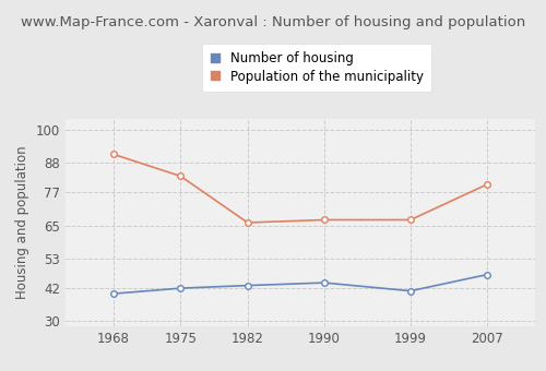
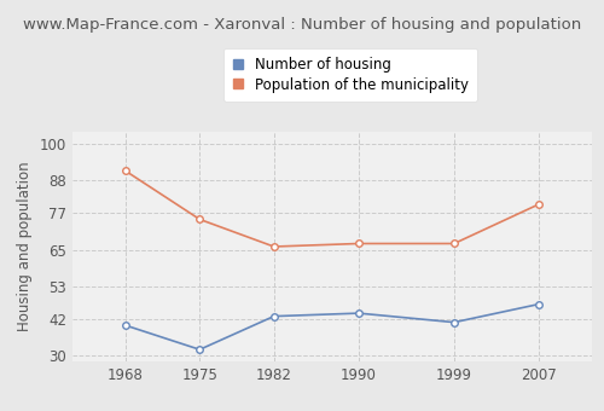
Number of housing/1975: 42 -> 32
Population of the municipality/1975: 83 -> 75
